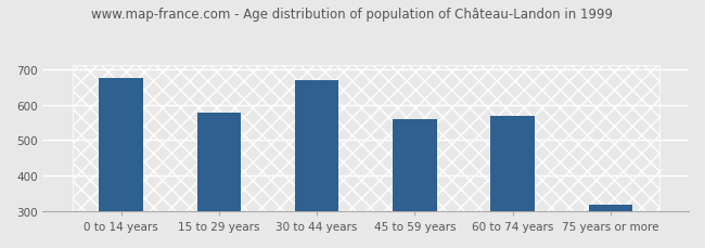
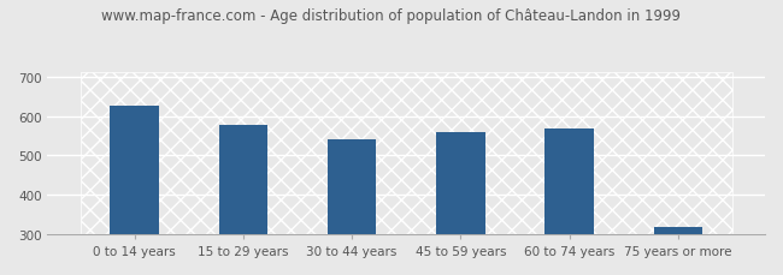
0 to 14 years: 675 -> 625
30 to 44 years: 670 -> 540
